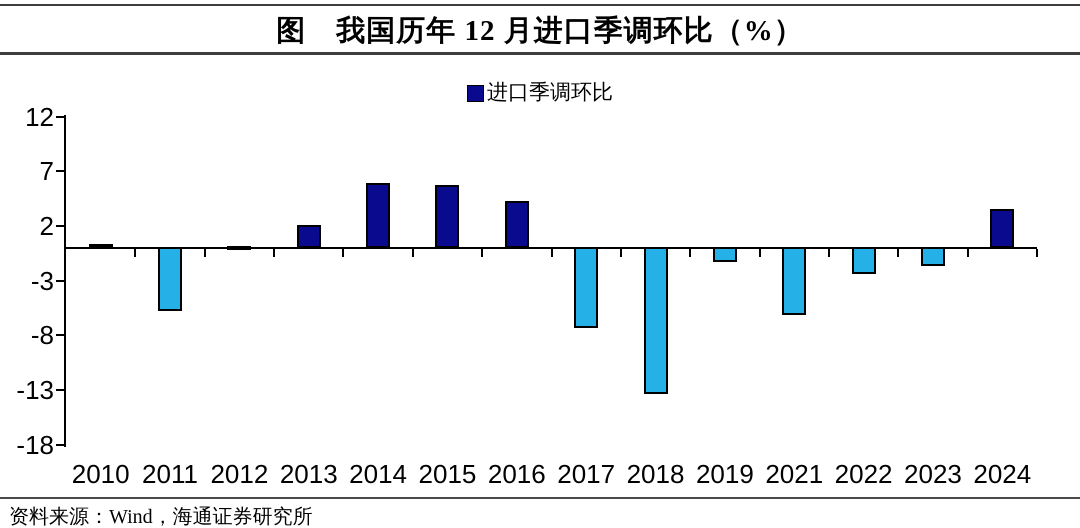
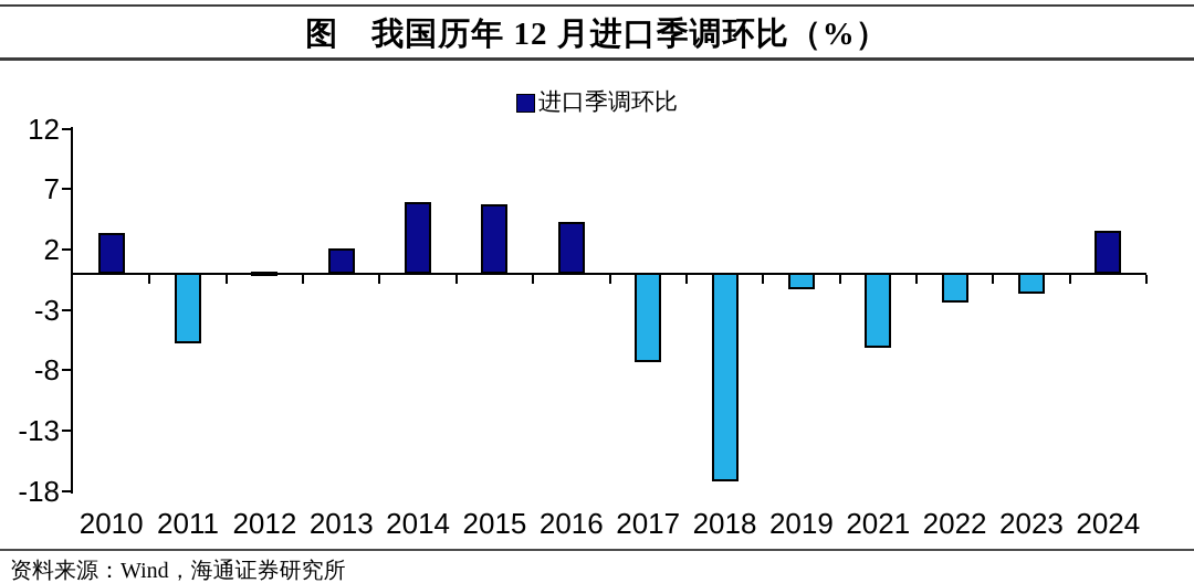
2010: 0.3 -> 3.4
2018: -13.4 -> -17.2
